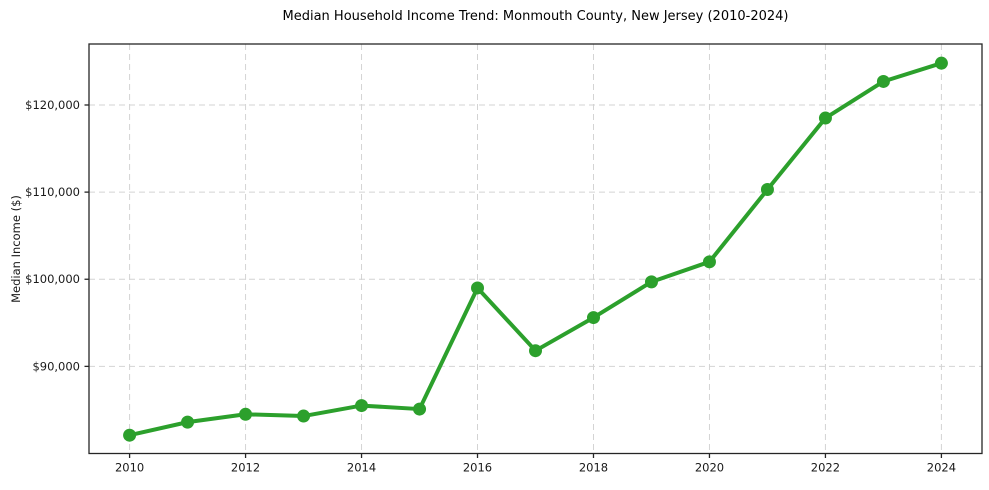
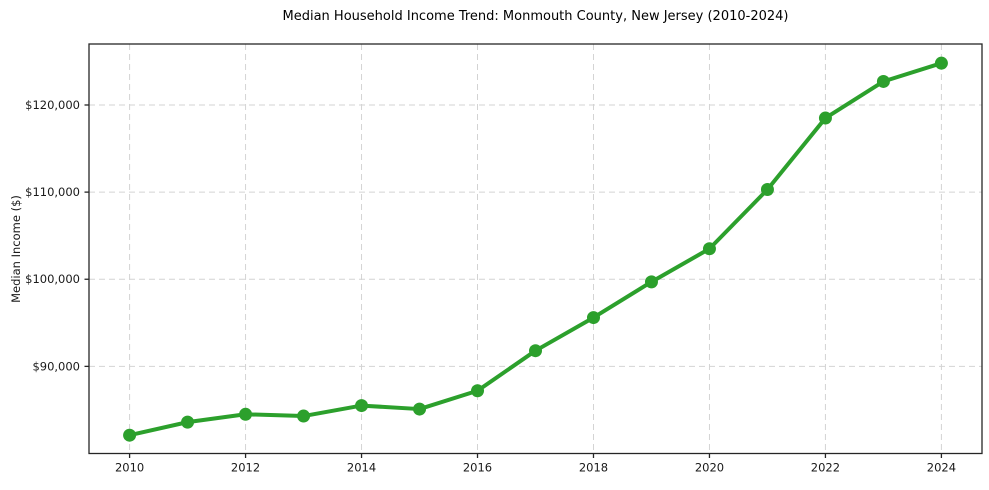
2016: $99000 -> $87000
2020: $102000 -> $104000
